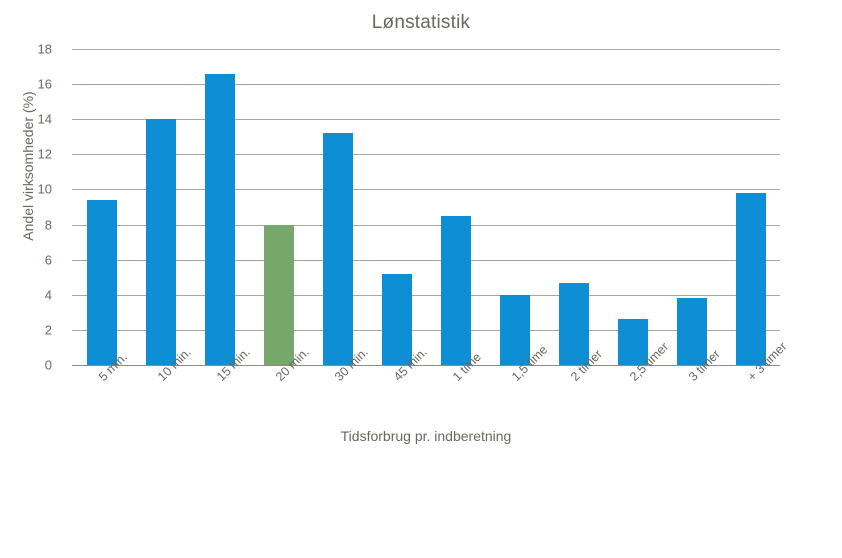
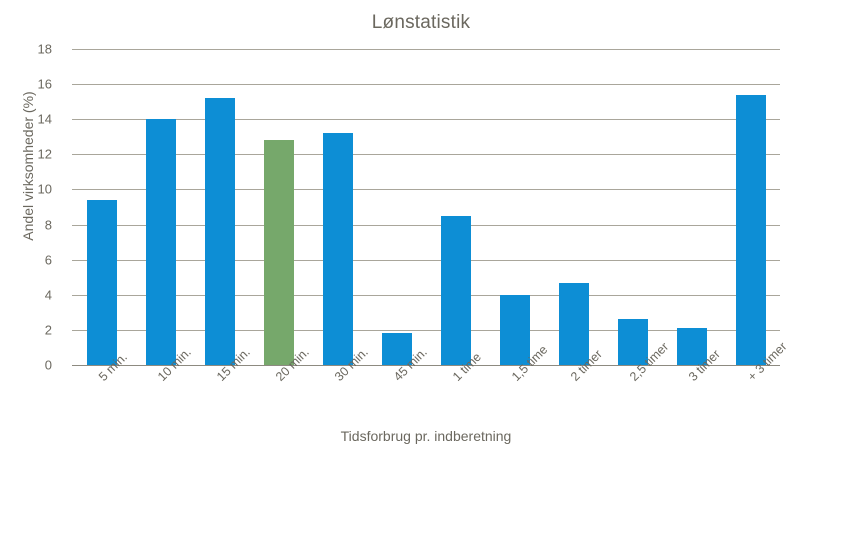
15 min.: 16.6 -> 15.2
20 min.: 8.0 -> 12.8
45 min.: 5.2 -> 1.8
3 timer: 3.8 -> 2.1
+ 3 timer: 9.8 -> 15.4
